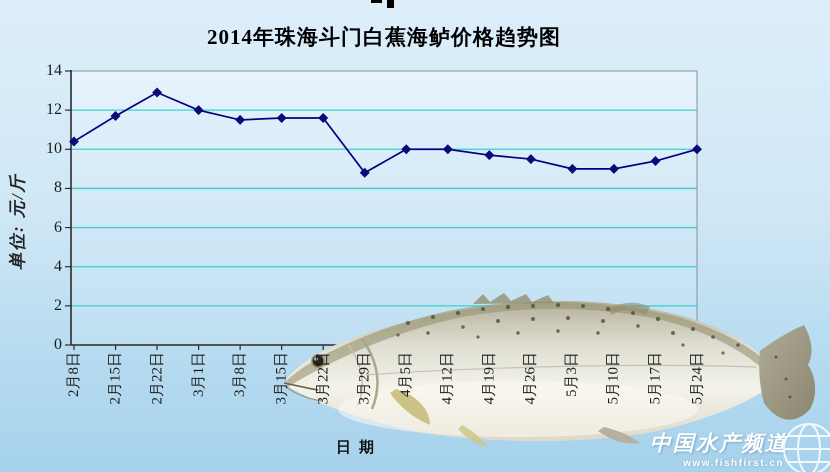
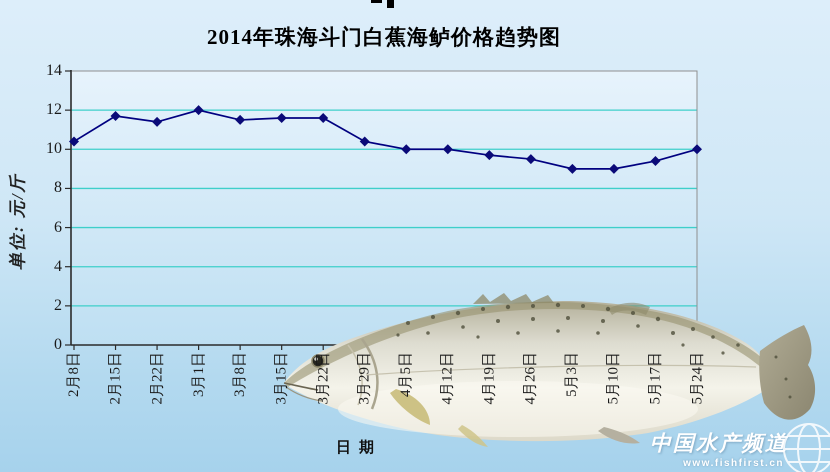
2月22日: 12.9 -> 11.4
3月29日: 8.8 -> 10.4
